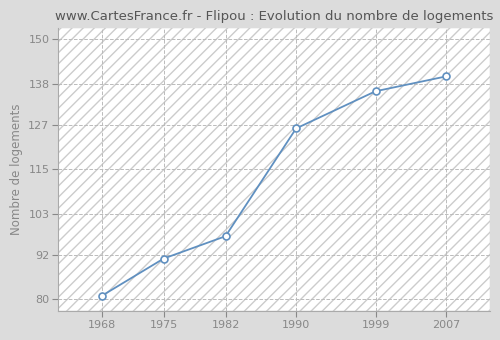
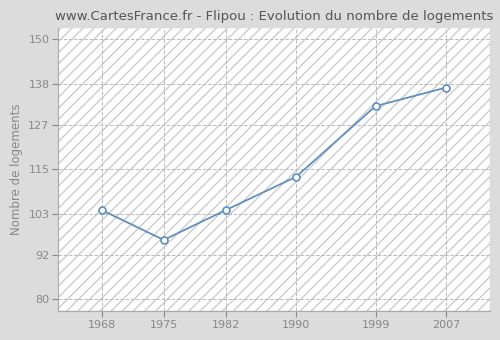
1968: 81 -> 104
1975: 91 -> 96
1982: 97 -> 104
1990: 126 -> 113
1999: 136 -> 132
2007: 140 -> 137
